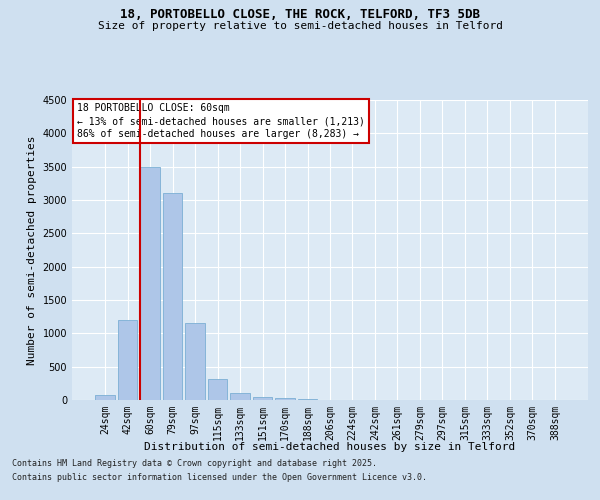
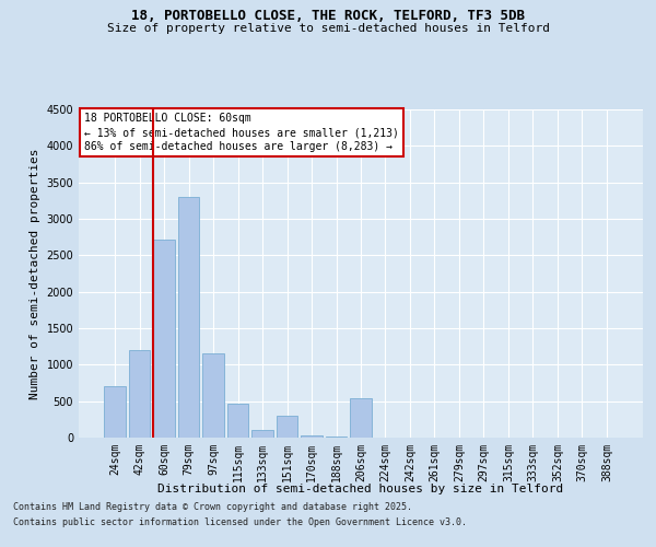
24sqm: 80 -> 700
60sqm: 3500 -> 2720
79sqm: 3100 -> 3300
115sqm: 310 -> 460
151sqm: 50 -> 300
206sqm: 0 -> 540
